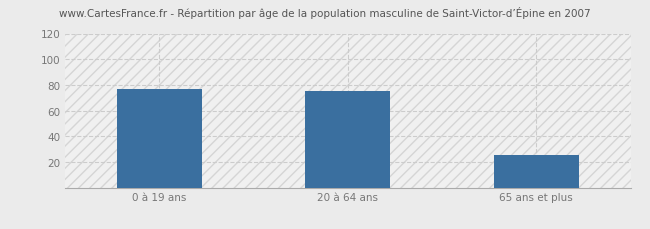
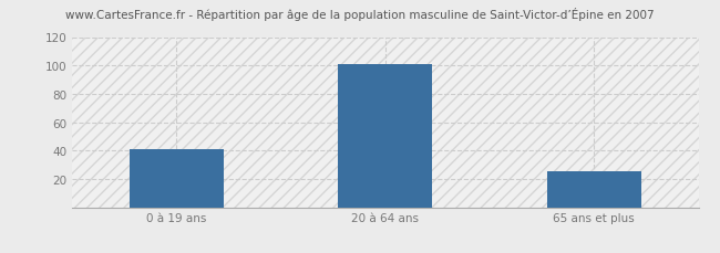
0 à 19 ans: 77 -> 41
20 à 64 ans: 75 -> 101
